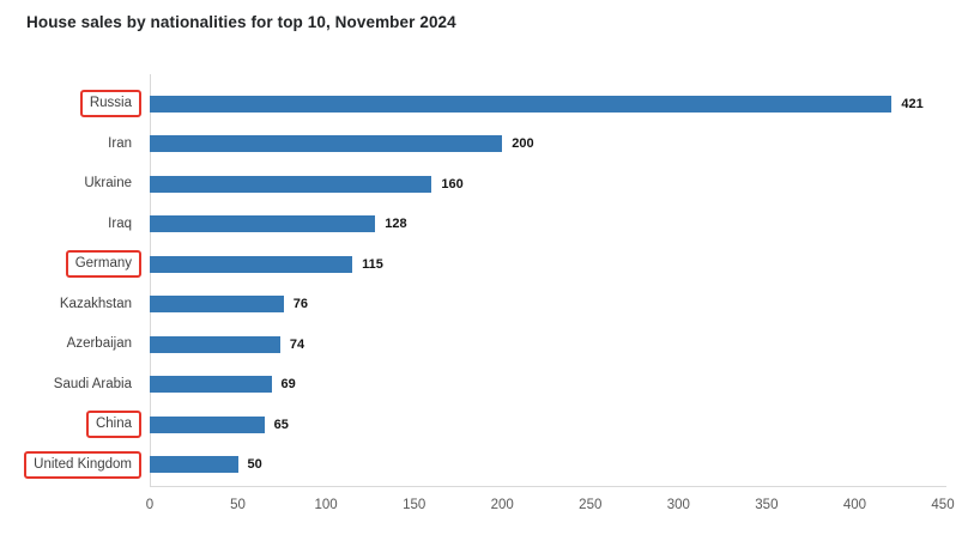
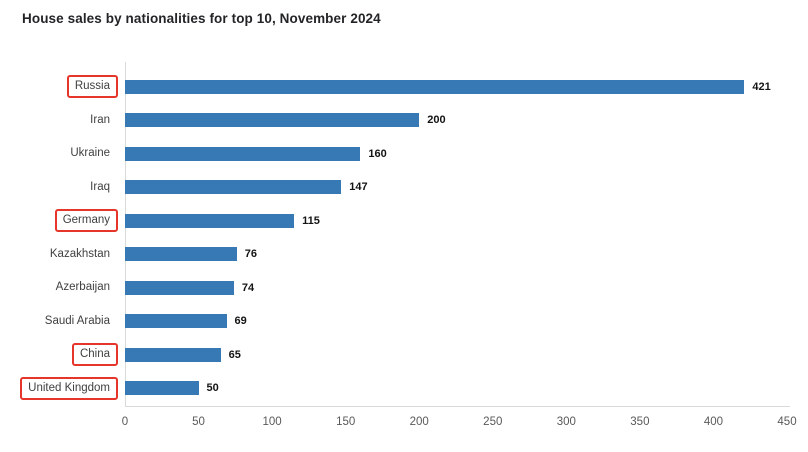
Iraq: 128 -> 147
